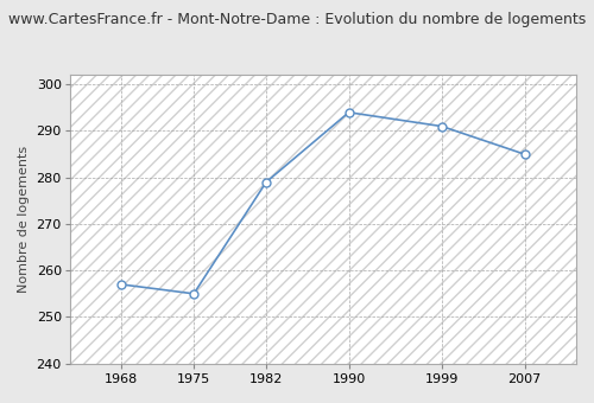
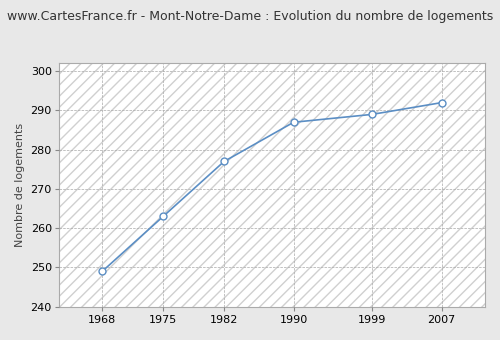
1968: 257 -> 249
1975: 255 -> 263
1982: 279 -> 277
1990: 294 -> 287
1999: 291 -> 289
2007: 285 -> 292
